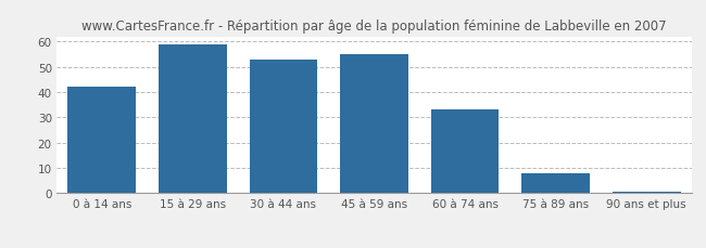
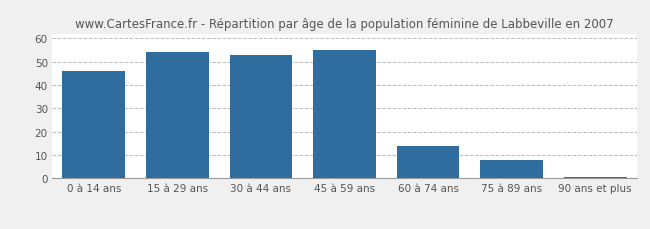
0 à 14 ans: 42.0 -> 46.0
15 à 29 ans: 59.0 -> 54.0
60 à 74 ans: 33.0 -> 14.0
